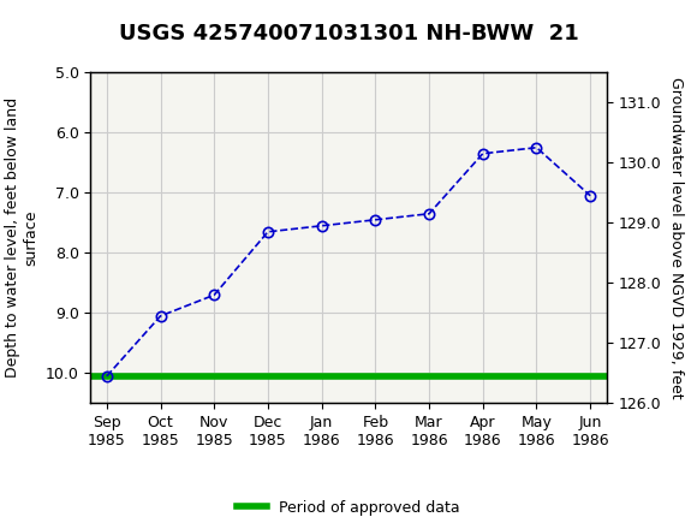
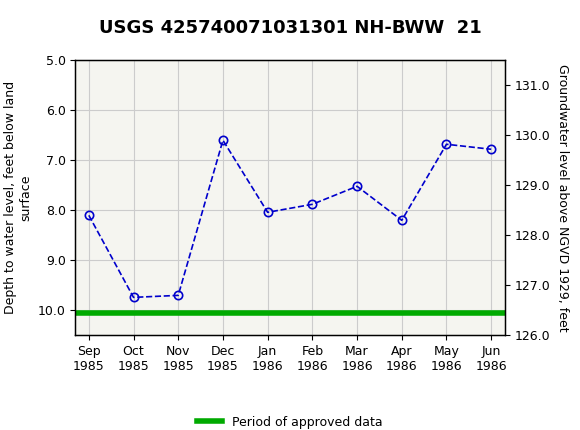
Sep 1985: 10.05 -> 8.10
Oct 1985: 9.05 -> 9.74
Nov 1985: 8.70 -> 9.70
Dec 1985: 7.65 -> 6.60
Jan 1986: 7.55 -> 8.04
Feb 1986: 7.45 -> 7.88
Mar 1986: 7.35 -> 7.52
Apr 1986: 6.35 -> 8.20
May 1986: 6.25 -> 6.68
Jun 1986: 7.05 -> 6.78
